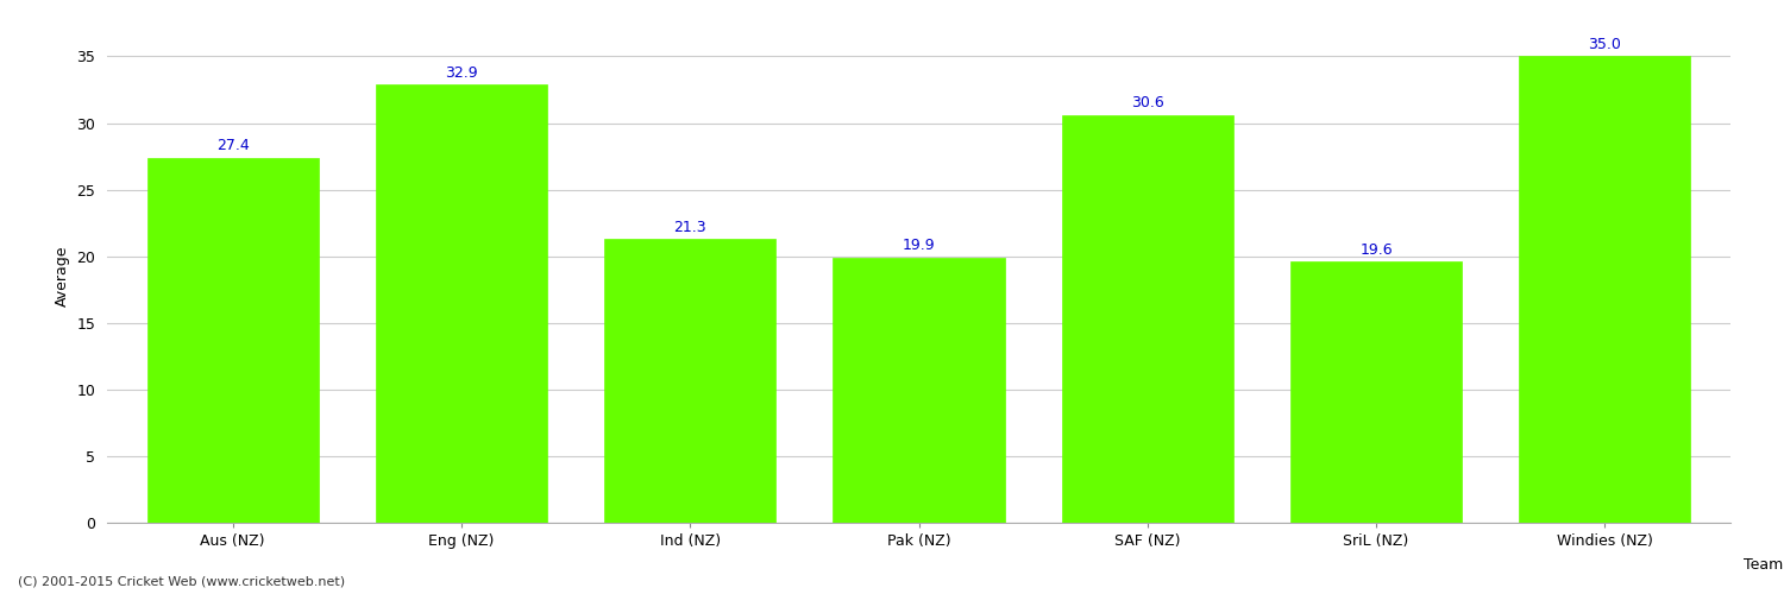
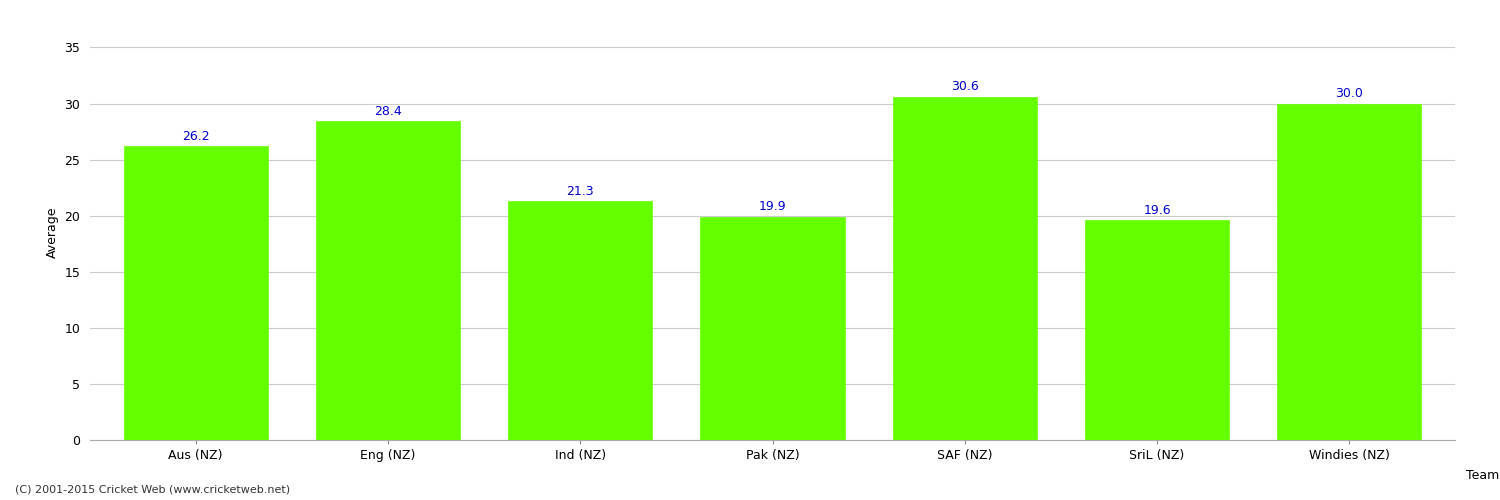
Aus (NZ): 27.4 -> 26.2
Eng (NZ): 32.9 -> 28.4
Windies (NZ): 35.0 -> 30.0
